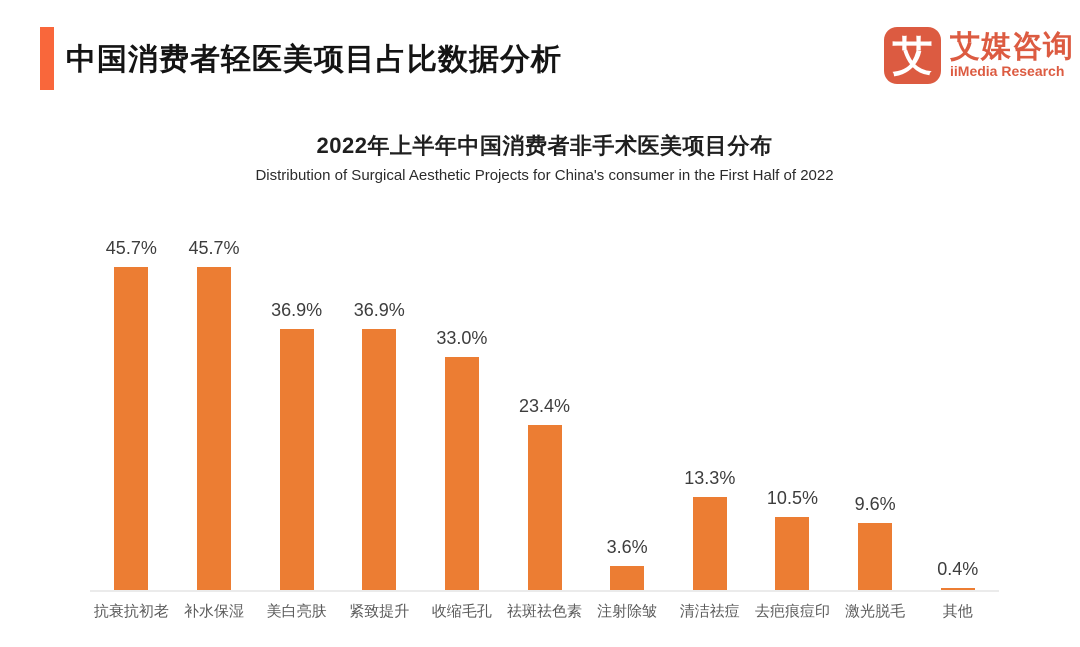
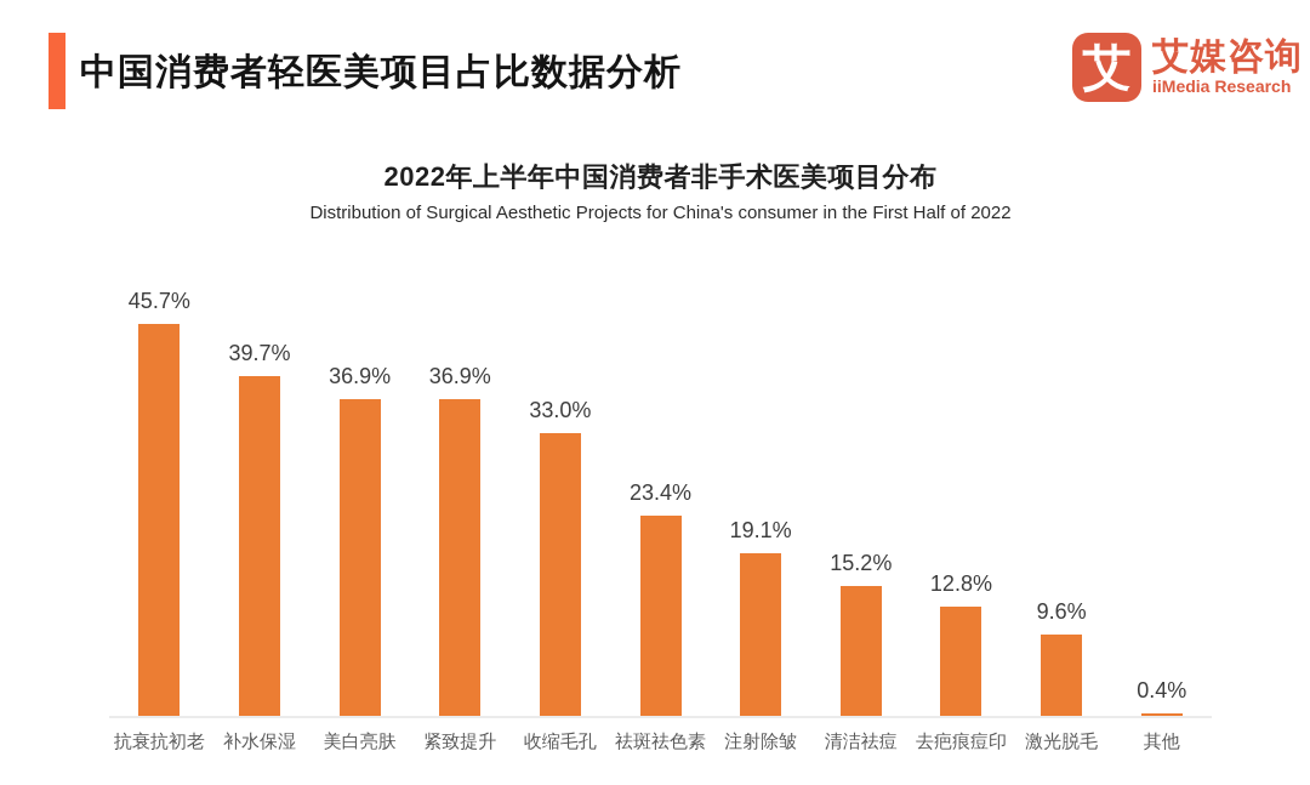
补水保湿: 45.7% -> 39.7%
注射除皱: 3.6% -> 19.1%
清洁祛痘: 13.3% -> 15.2%
去疤痕痘印: 10.5% -> 12.8%
